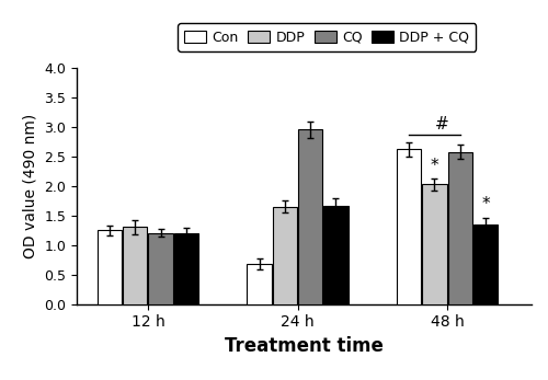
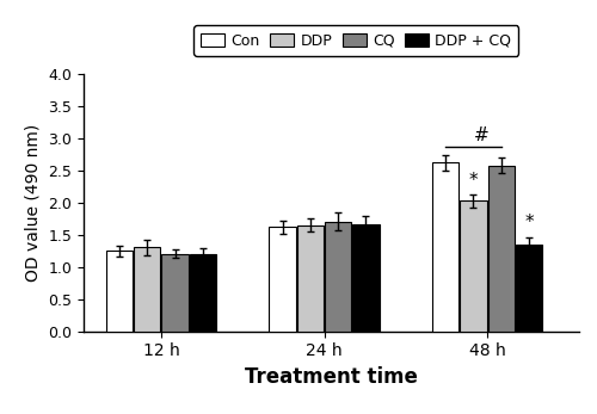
Con/24 h: 0.68 -> 1.62
CQ/24 h: 2.96 -> 1.71
